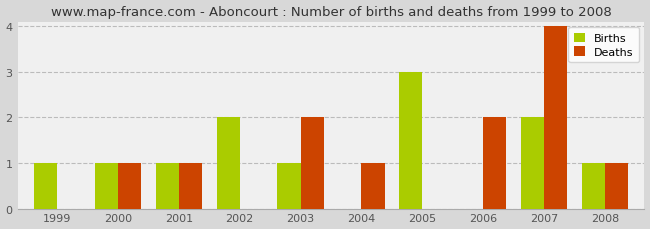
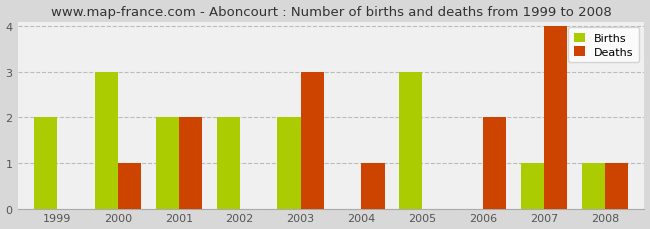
Births/1999: 1 -> 2
Births/2000: 1 -> 3
Births/2001: 1 -> 2
Deaths/2001: 1 -> 2
Births/2003: 1 -> 2
Deaths/2003: 2 -> 3
Births/2007: 2 -> 1
